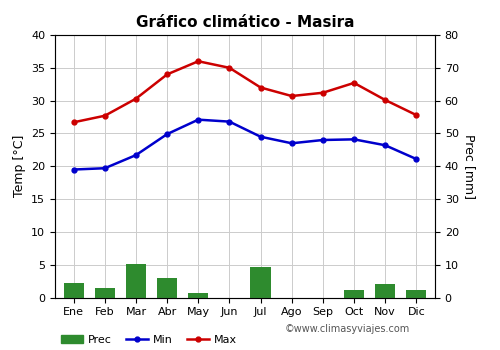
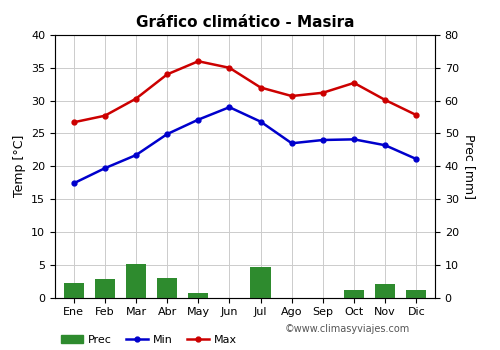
Min/Ene: 19.5 -> 17.4
Prec/Feb: 1.5 -> 2.8
Min/Jun: 26.8 -> 29.0
Min/Jul: 24.5 -> 26.8
